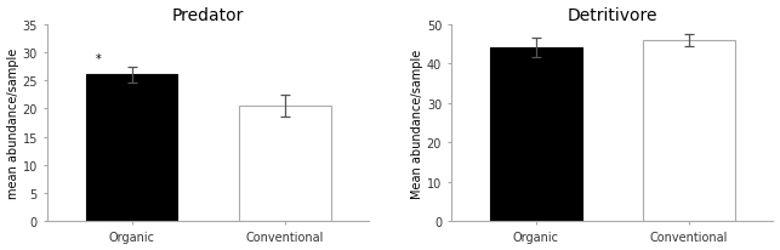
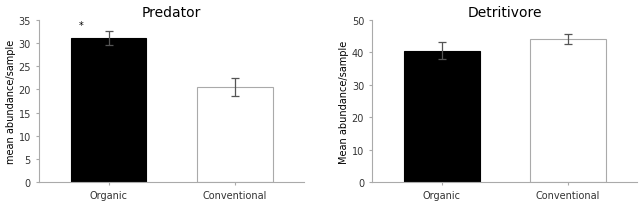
Predator/Organic: 26.0 -> 31.0
Detritivore/Organic: 44.0 -> 40.5
Detritivore/Conventional: 46.0 -> 44.0
